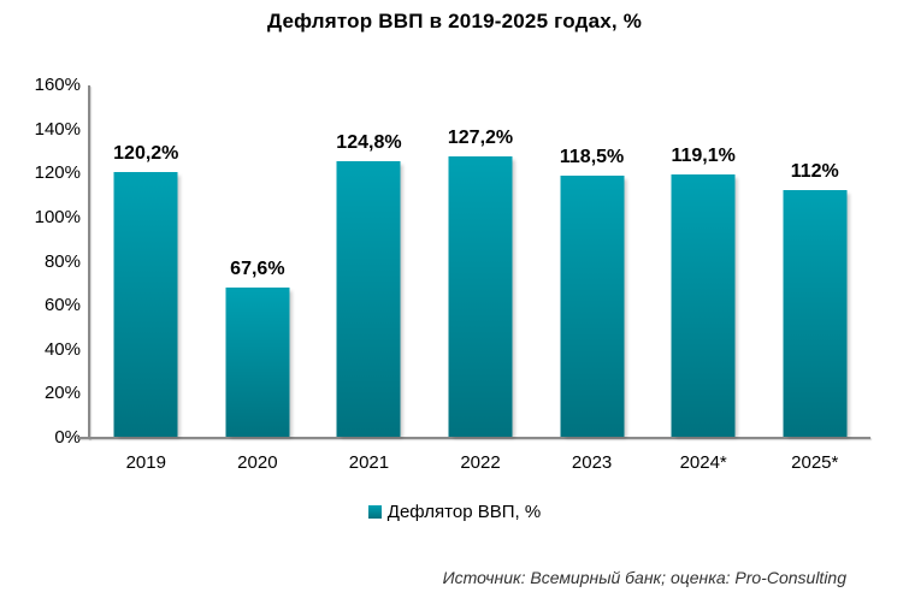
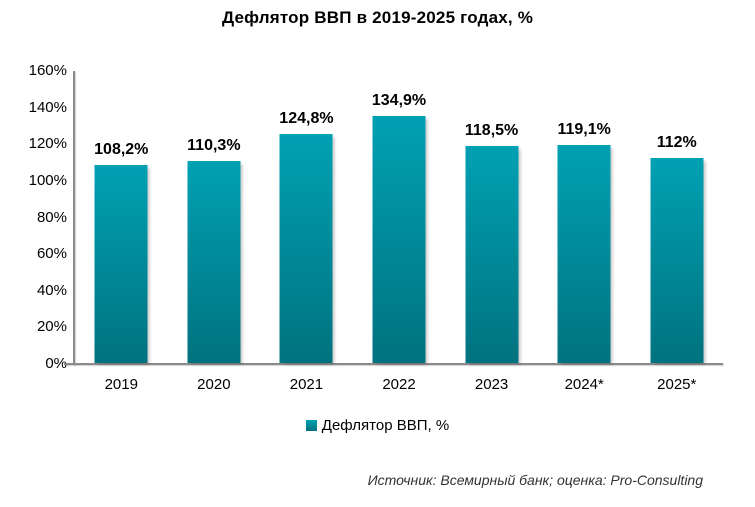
2019: 120,2% -> 108,2%
2020: 67,6% -> 110,3%
2022: 127,2% -> 134,9%
